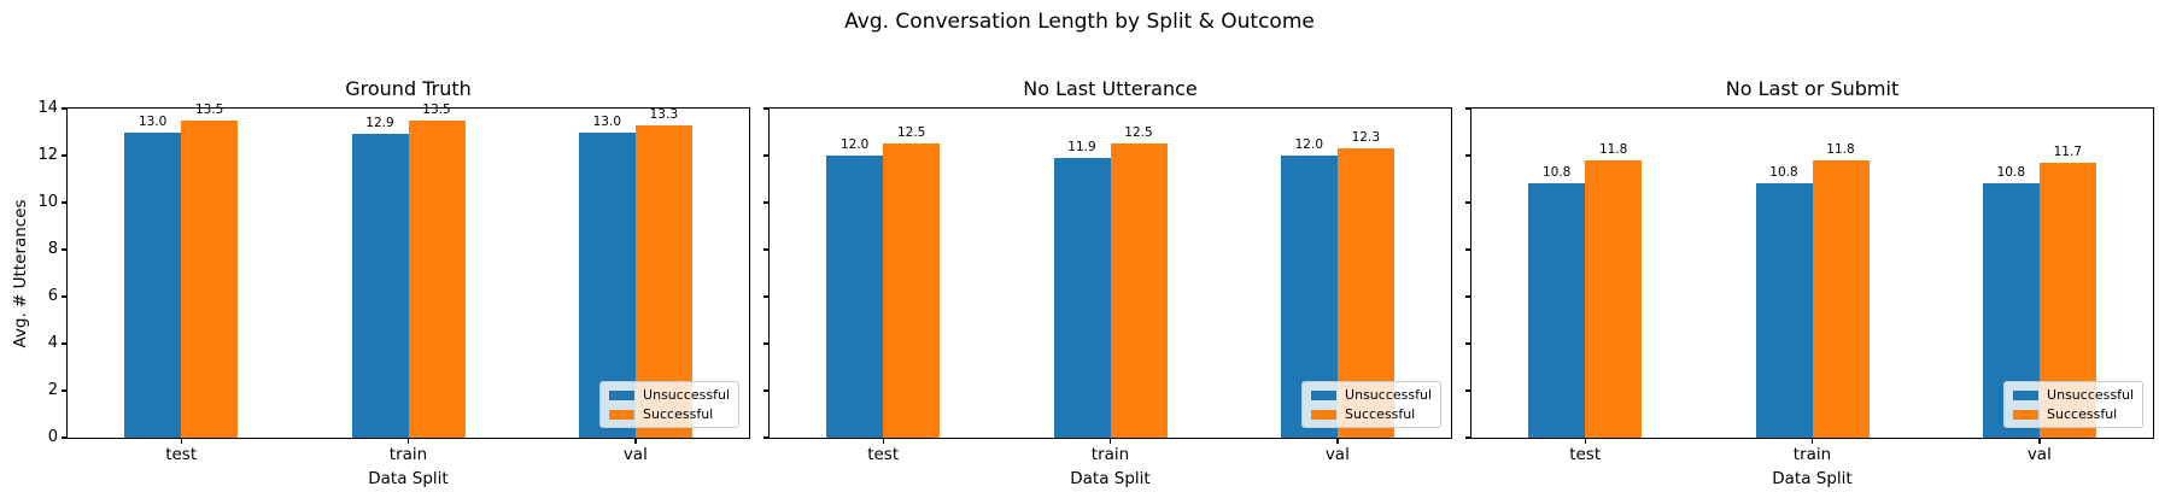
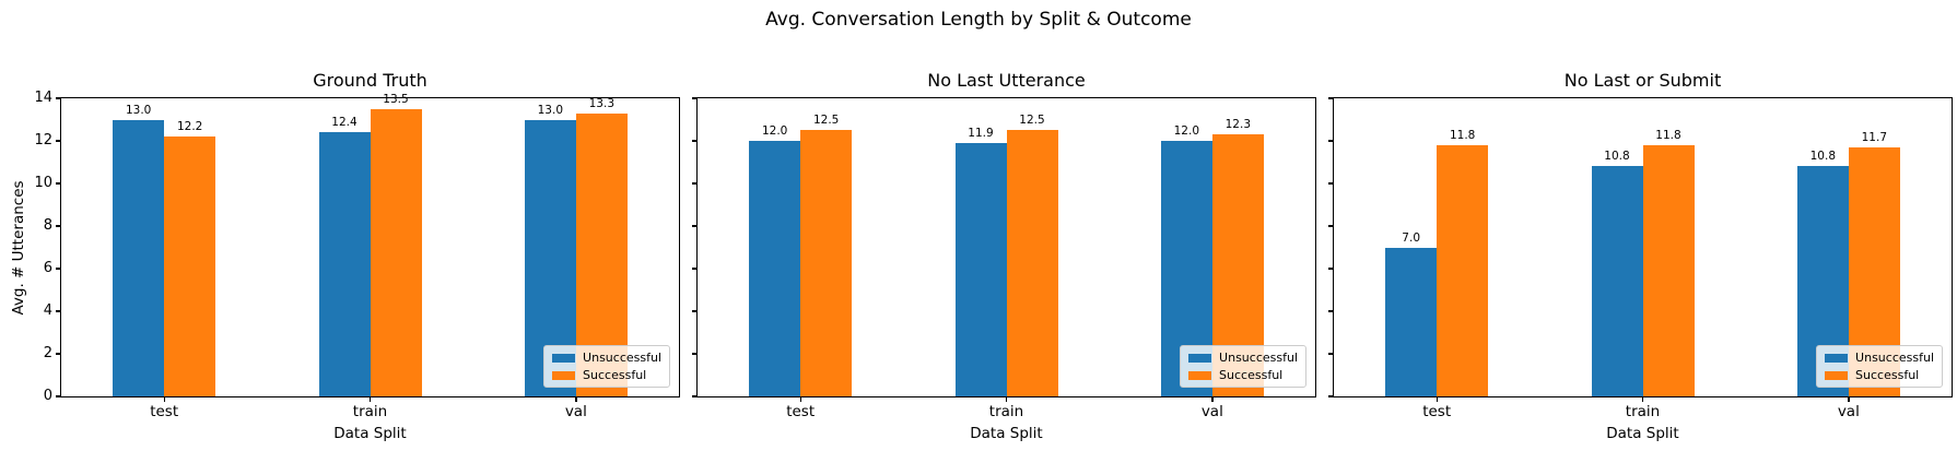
Ground Truth/Successful/test: 13.5 -> 12.2
Ground Truth/Unsuccessful/train: 12.9 -> 12.4
No Last or Submit/Unsuccessful/test: 10.8 -> 7.0
